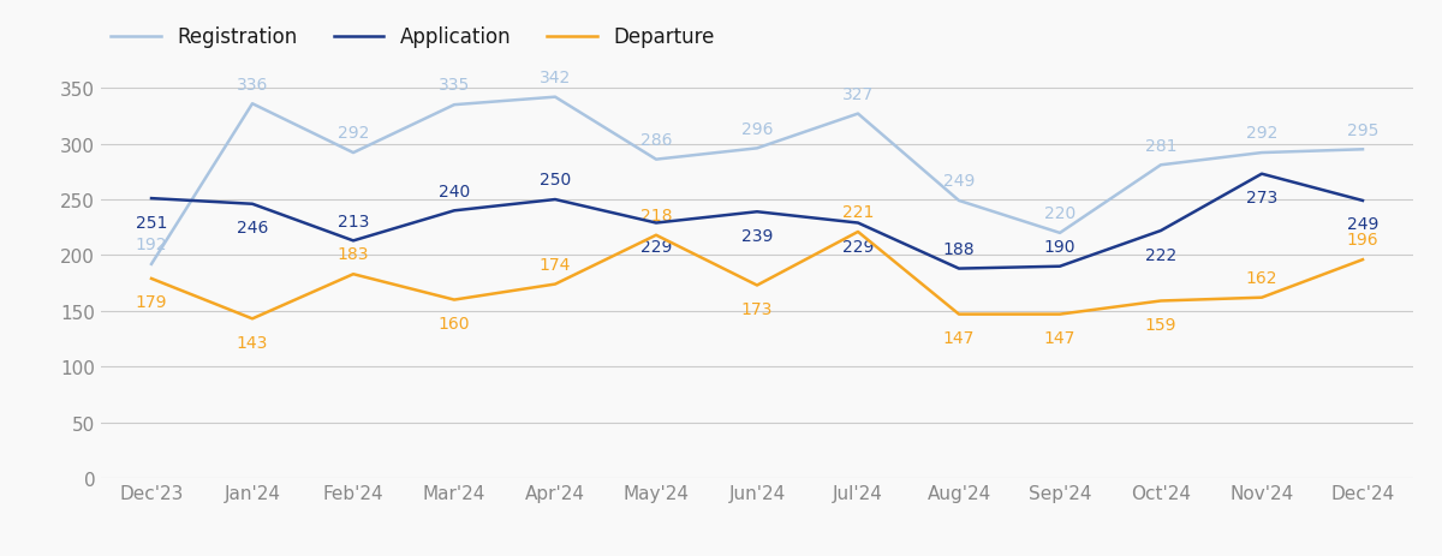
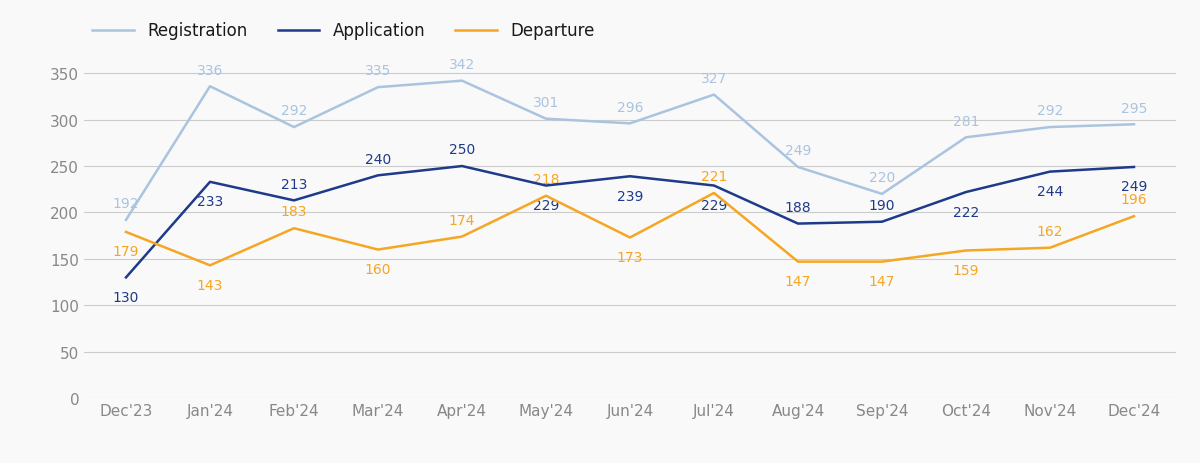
Application/Dec'23: 251 -> 130
Application/Jan'24: 246 -> 233
Registration/May'24: 286 -> 301
Application/Nov'24: 273 -> 244
